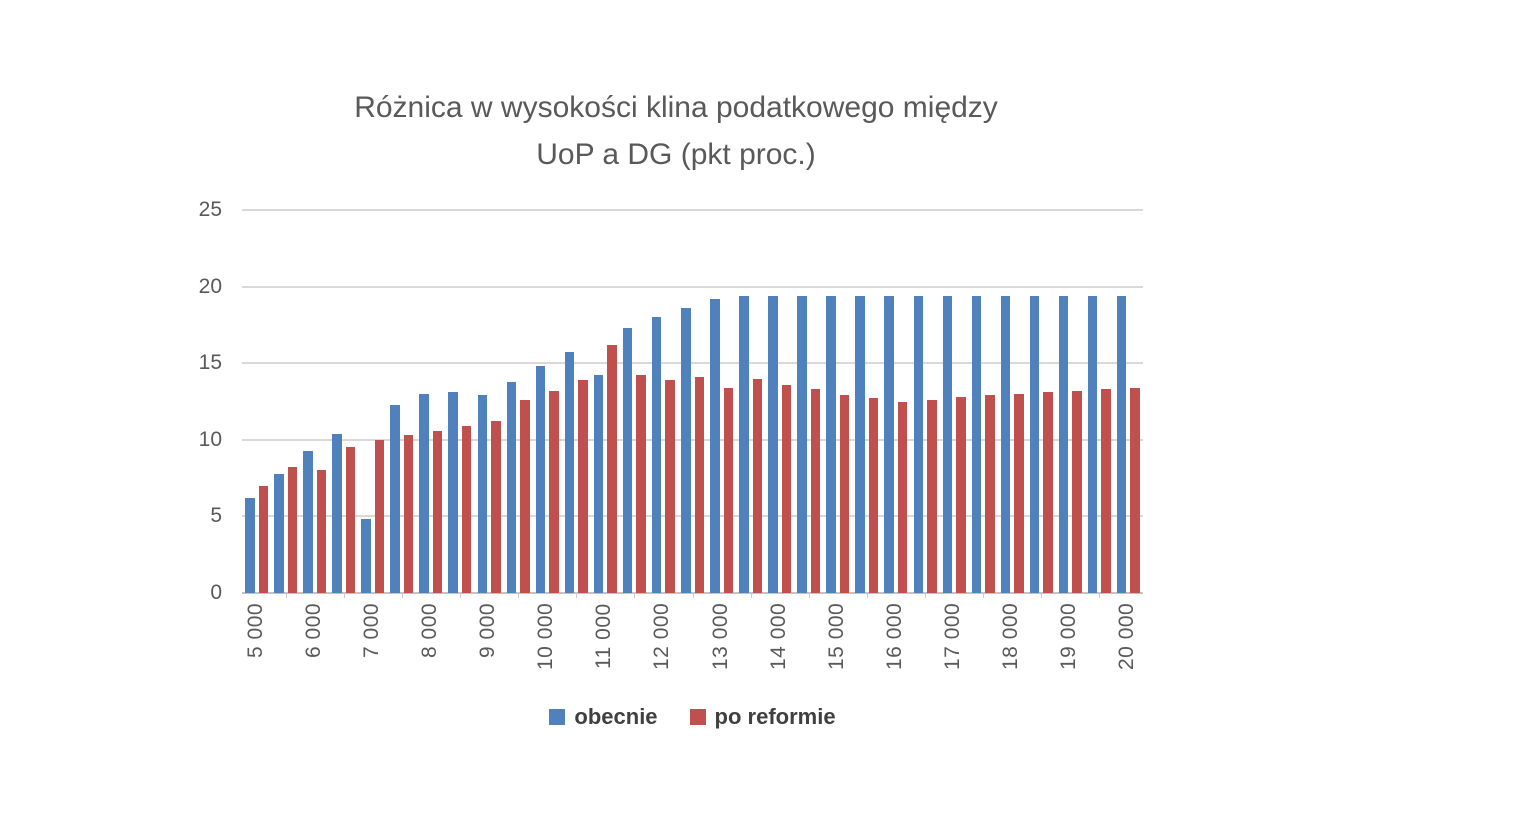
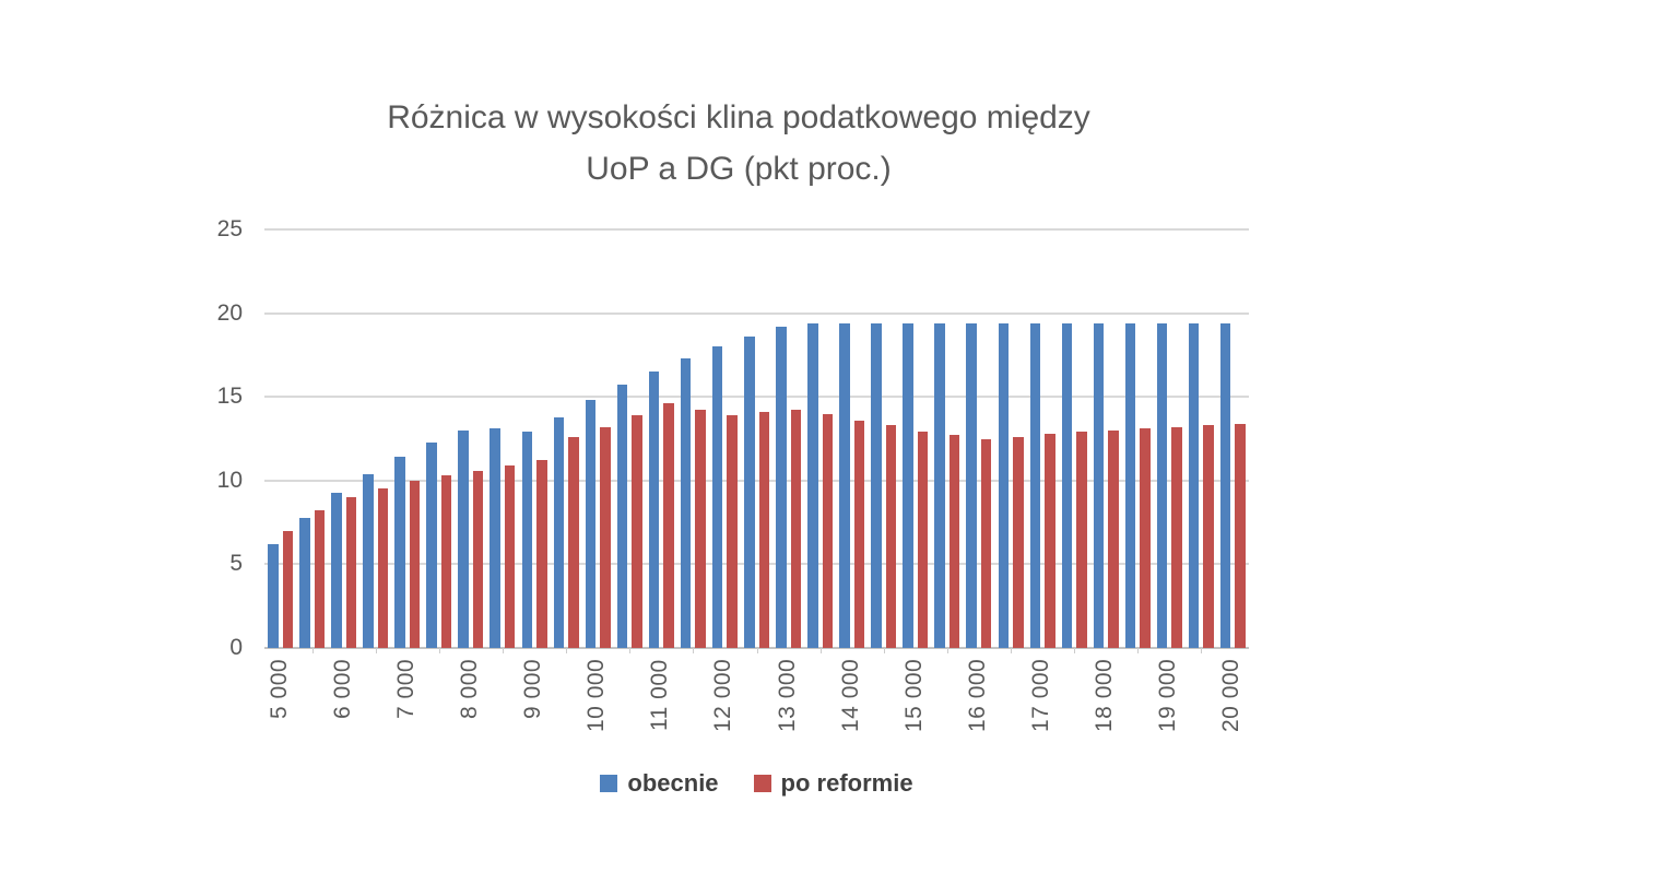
po reformie/6000: 8.0 -> 9.0
obecnie/7000: 4.8 -> 11.4
obecnie/11000: 14.2 -> 16.5
po reformie/11000: 16.2 -> 14.6
po reformie/13000: 13.4 -> 14.2
